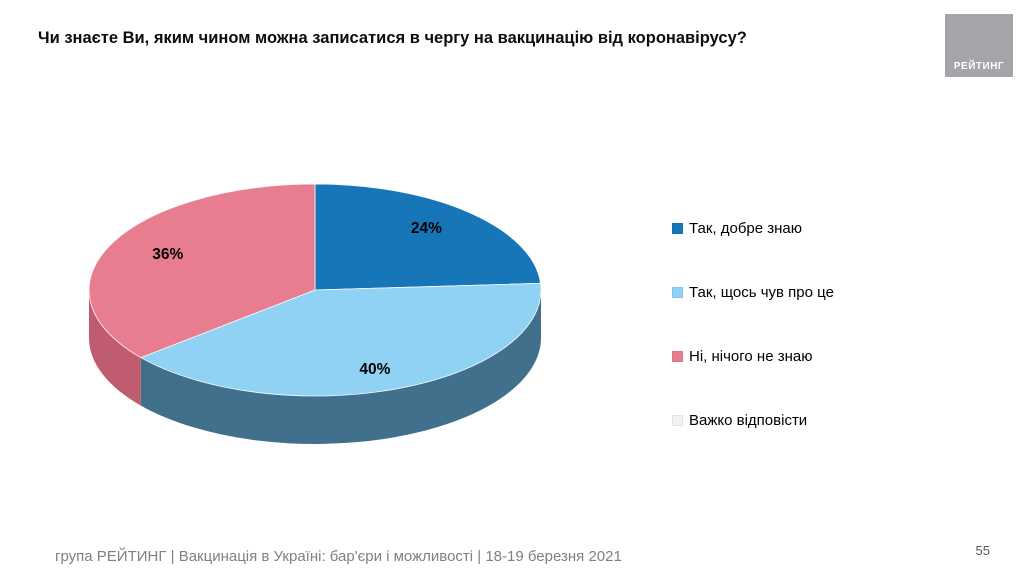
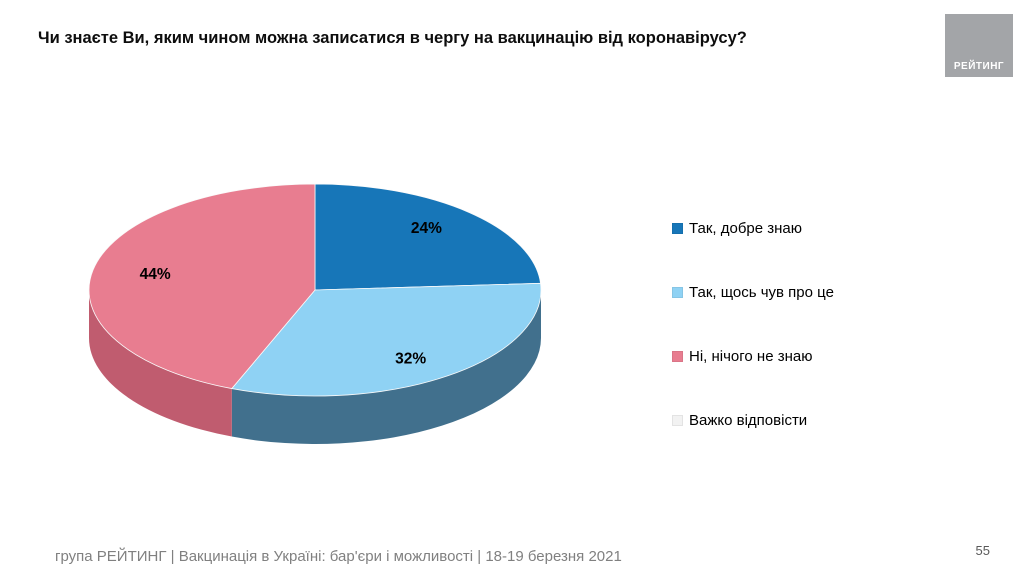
Так, щось чув про це: 40% -> 32%
Ні, нічого не знаю: 36% -> 44%
